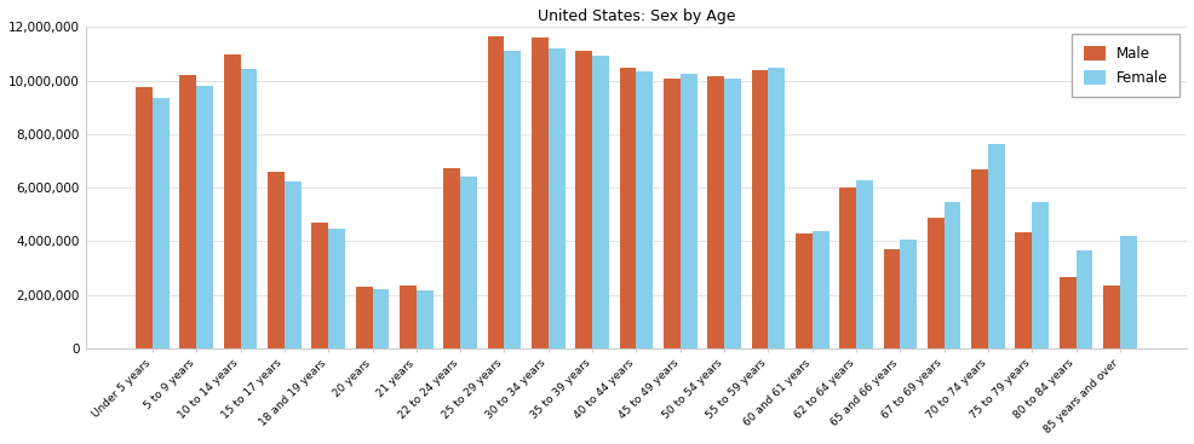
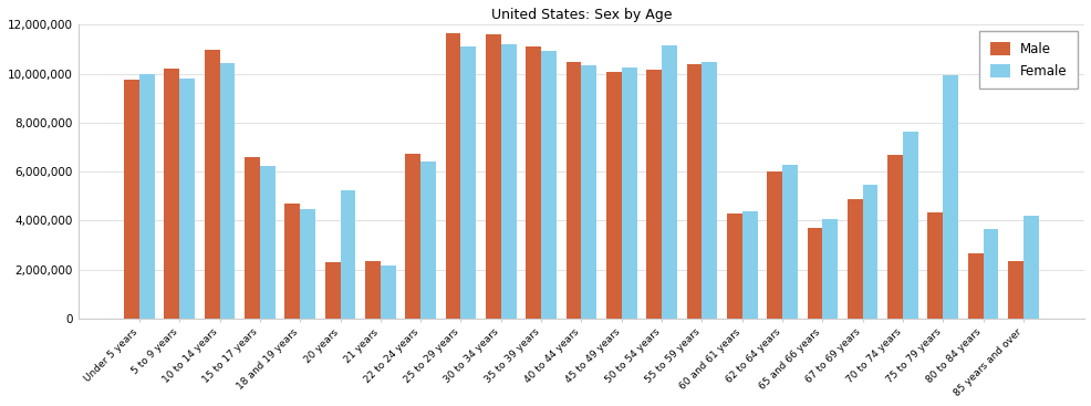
Female/Under 5 years: 9,350,000 -> 10,000,000
Female/20 years: 2,200,000 -> 5,250,000
Female/50 to 54 years: 10,100,000 -> 11,150,000
Female/75 to 79 years: 5,450,000 -> 9,950,000
